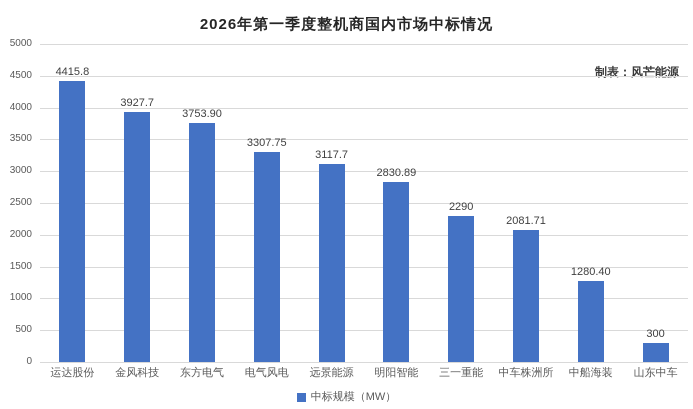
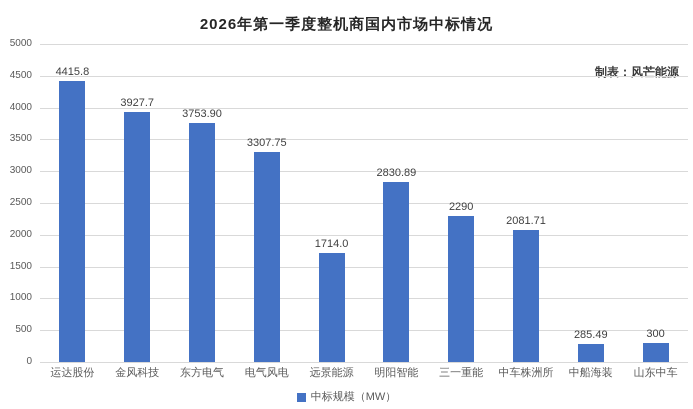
远景能源: 3117.7 -> 1714.0
中船海装: 1280.40 -> 285.49
